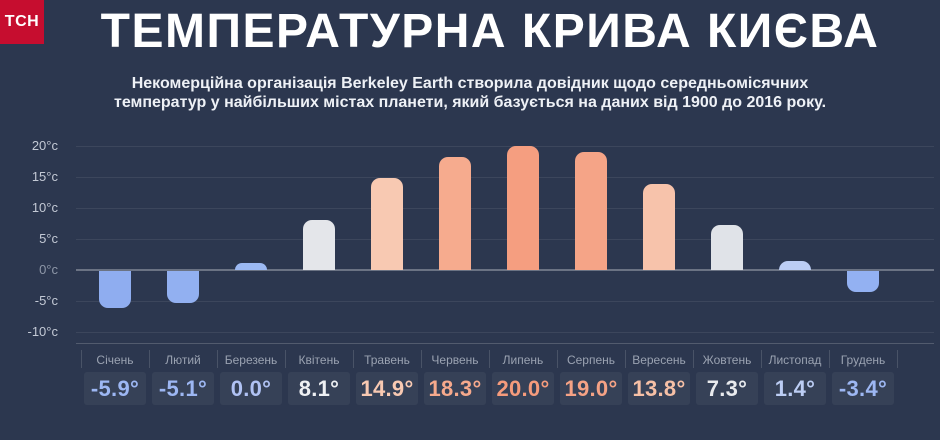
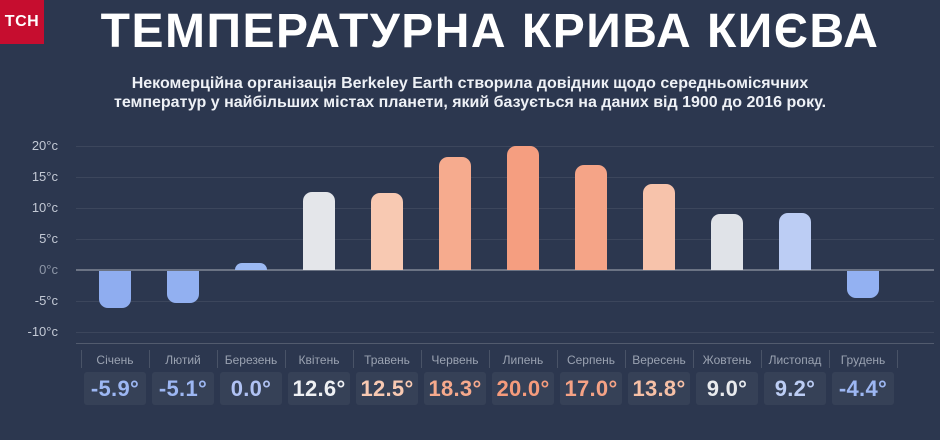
Квітень: 8.1° -> 12.6°
Травень: 14.9° -> 12.5°
Серпень: 19.0° -> 17.0°
Жовтень: 7.3° -> 9.0°
Листопад: 1.4° -> 9.2°
Грудень: -3.4° -> -4.4°
